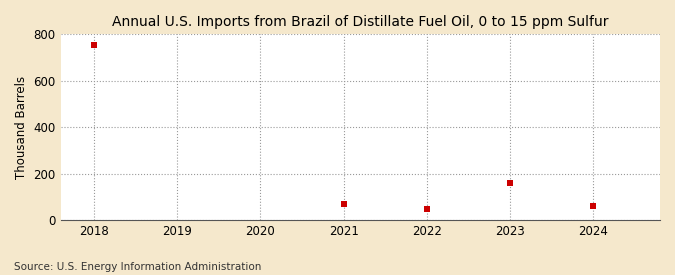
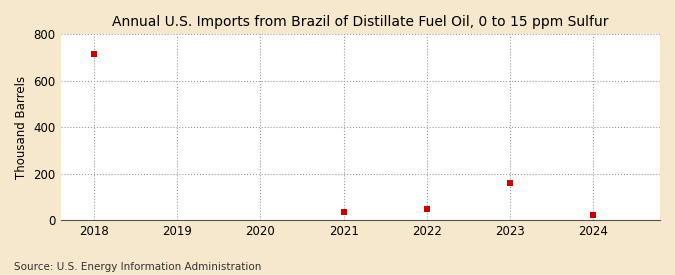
2018: 755 -> 715
2021: 70 -> 33
2024: 60 -> 22
